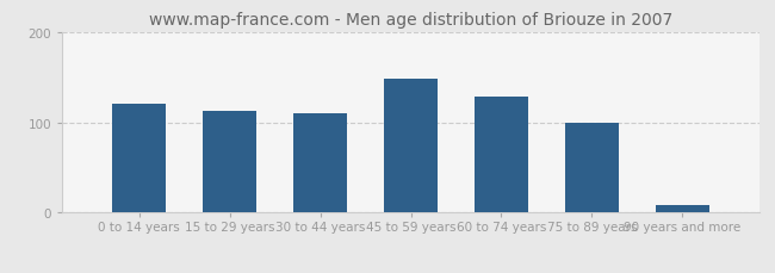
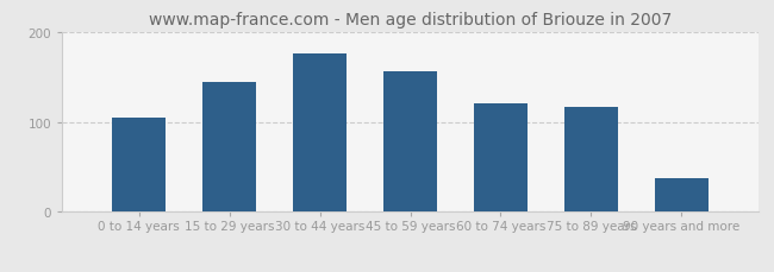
0 to 14 years: 120 -> 104
15 to 29 years: 113 -> 144
30 to 44 years: 110 -> 176
45 to 59 years: 148 -> 156
60 to 74 years: 128 -> 120
75 to 89 years: 100 -> 116
90 years and more: 8 -> 38
